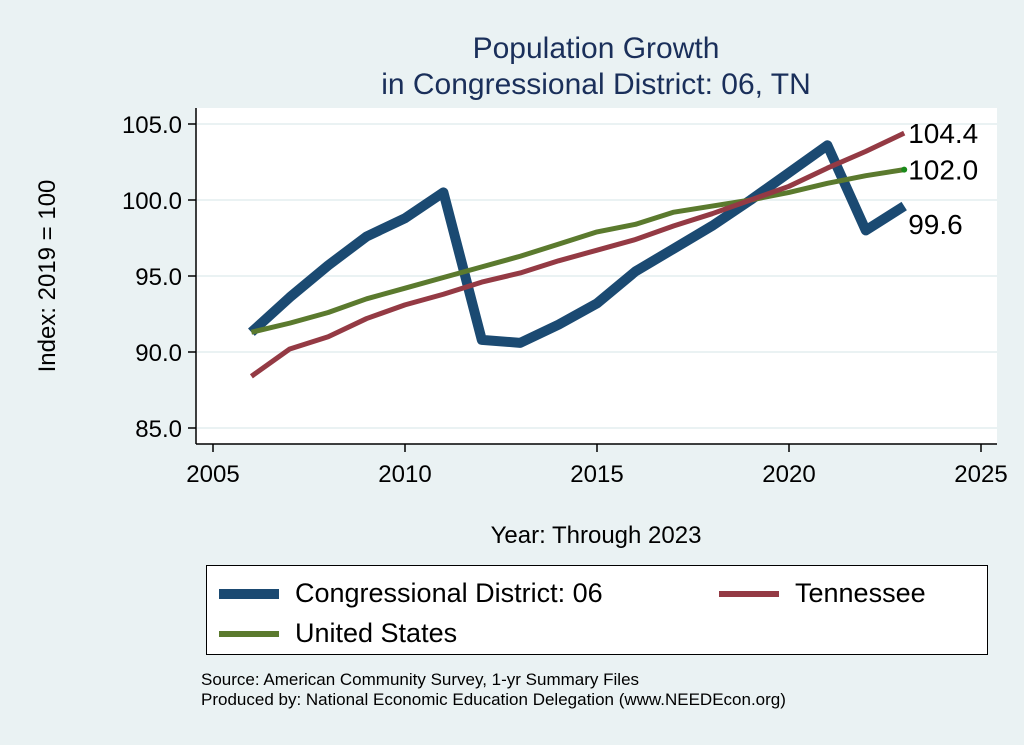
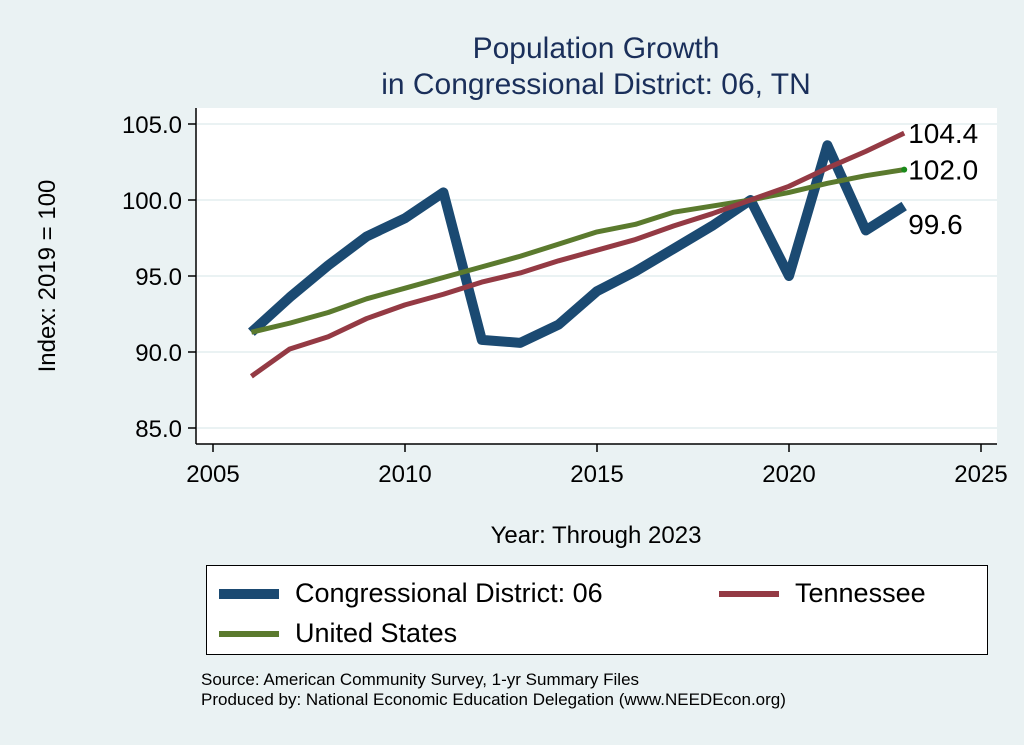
Congressional District: 06/2015: 93.2 -> 94.0
Congressional District: 06/2020: 101.8 -> 95.0
